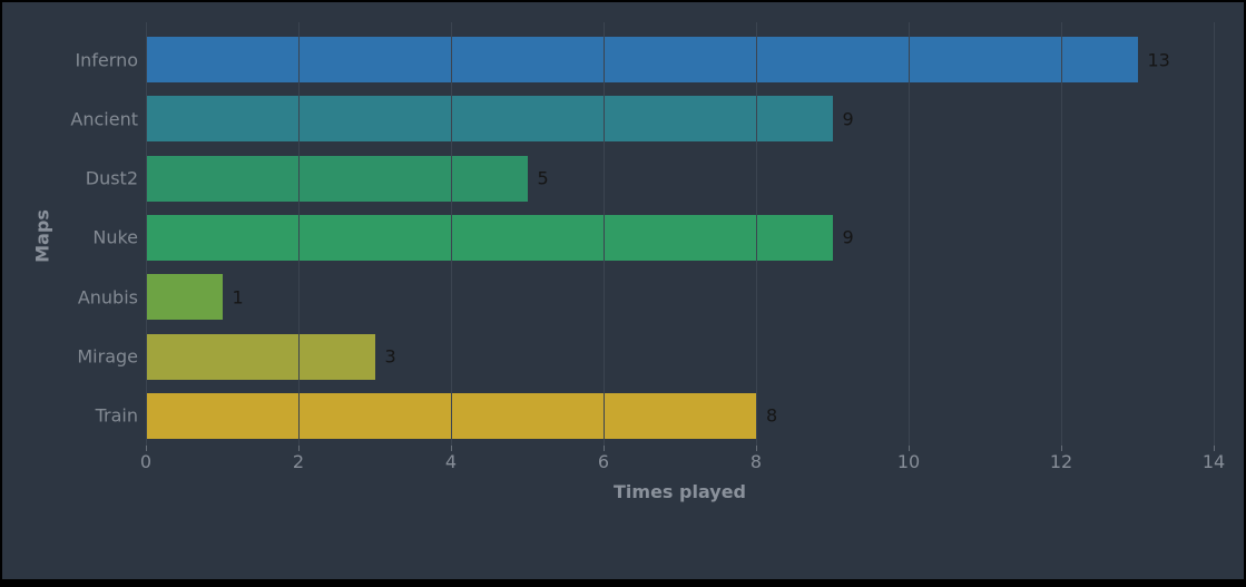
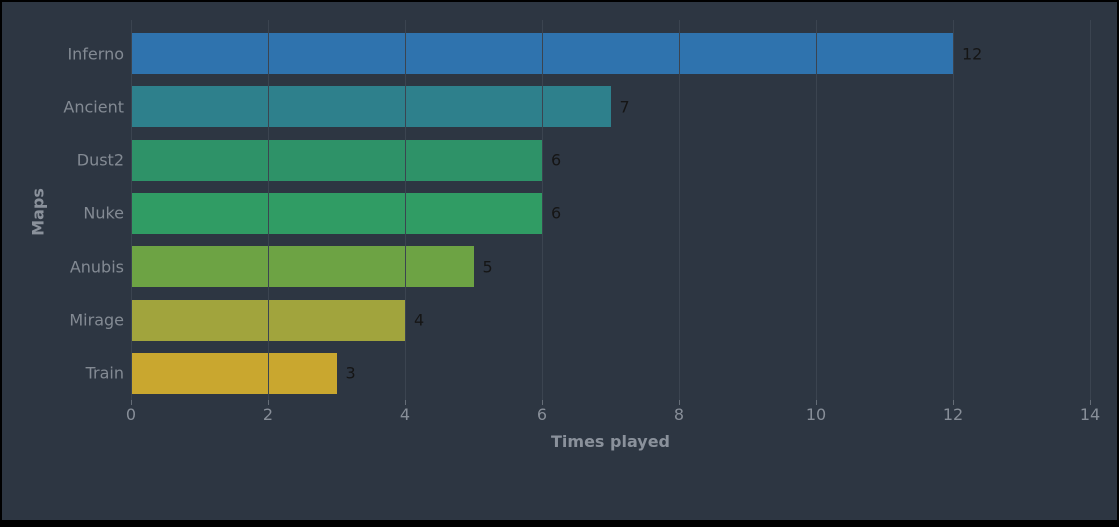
Inferno: 13 -> 12
Ancient: 9 -> 7
Dust2: 5 -> 6
Nuke: 9 -> 6
Anubis: 1 -> 5
Mirage: 3 -> 4
Train: 8 -> 3
